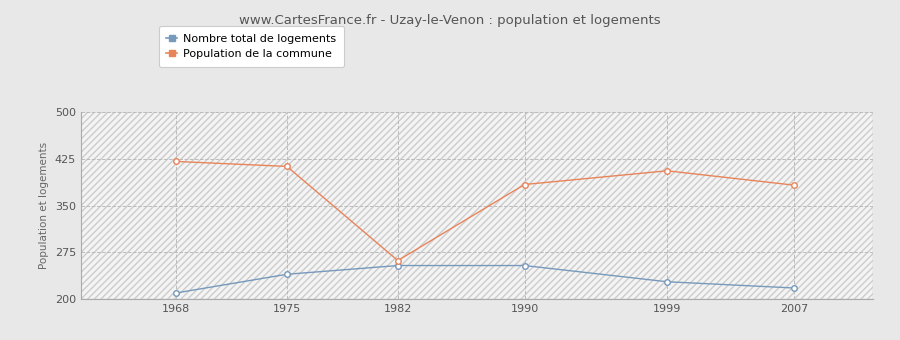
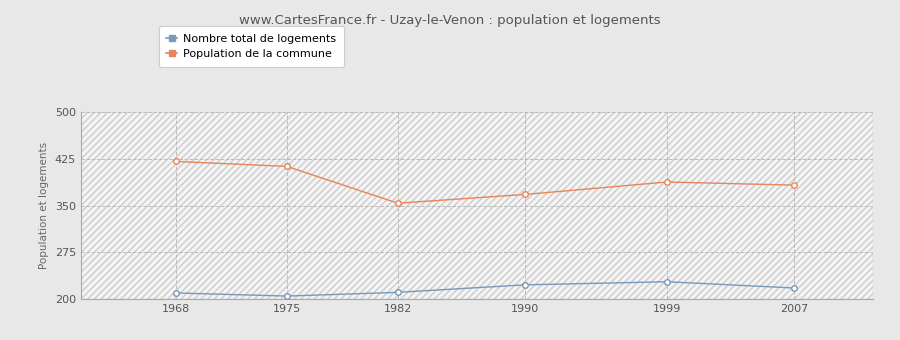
Nombre total de logements/1975: 240 -> 205
Nombre total de logements/1982: 254 -> 211
Population de la commune/1982: 262 -> 354
Nombre total de logements/1990: 254 -> 223
Population de la commune/1990: 384 -> 368
Population de la commune/1999: 406 -> 388
